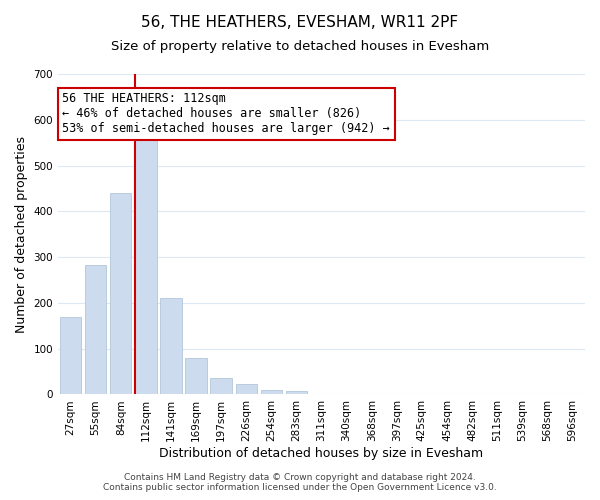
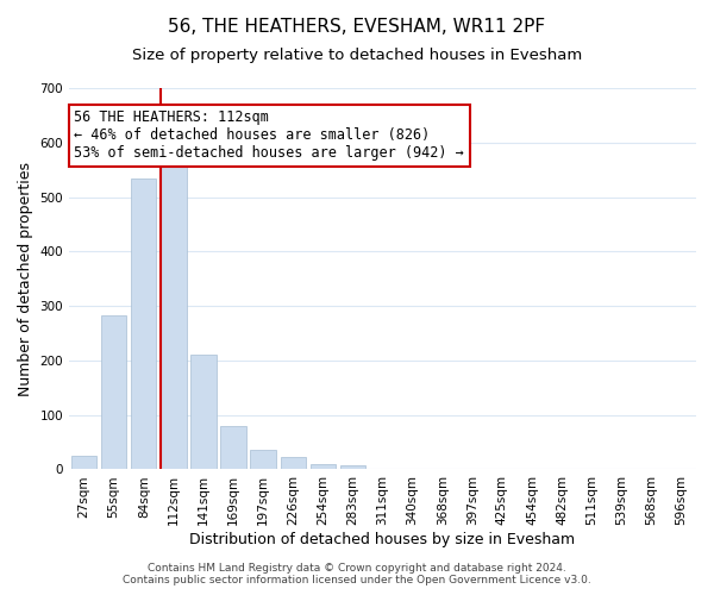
27sqm: 170 -> 25
84sqm: 440 -> 533
